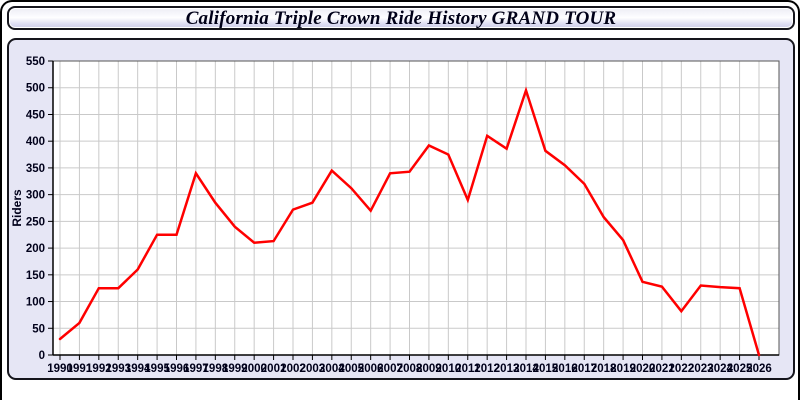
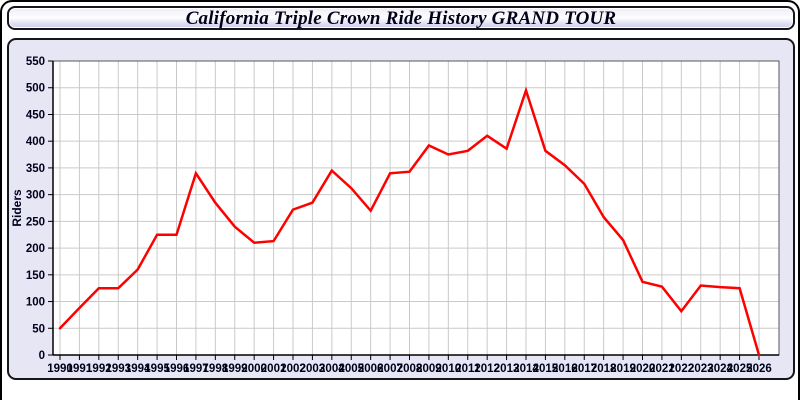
1990: 30 -> 50
1991: 60 -> 90
2011: 290 -> 380
